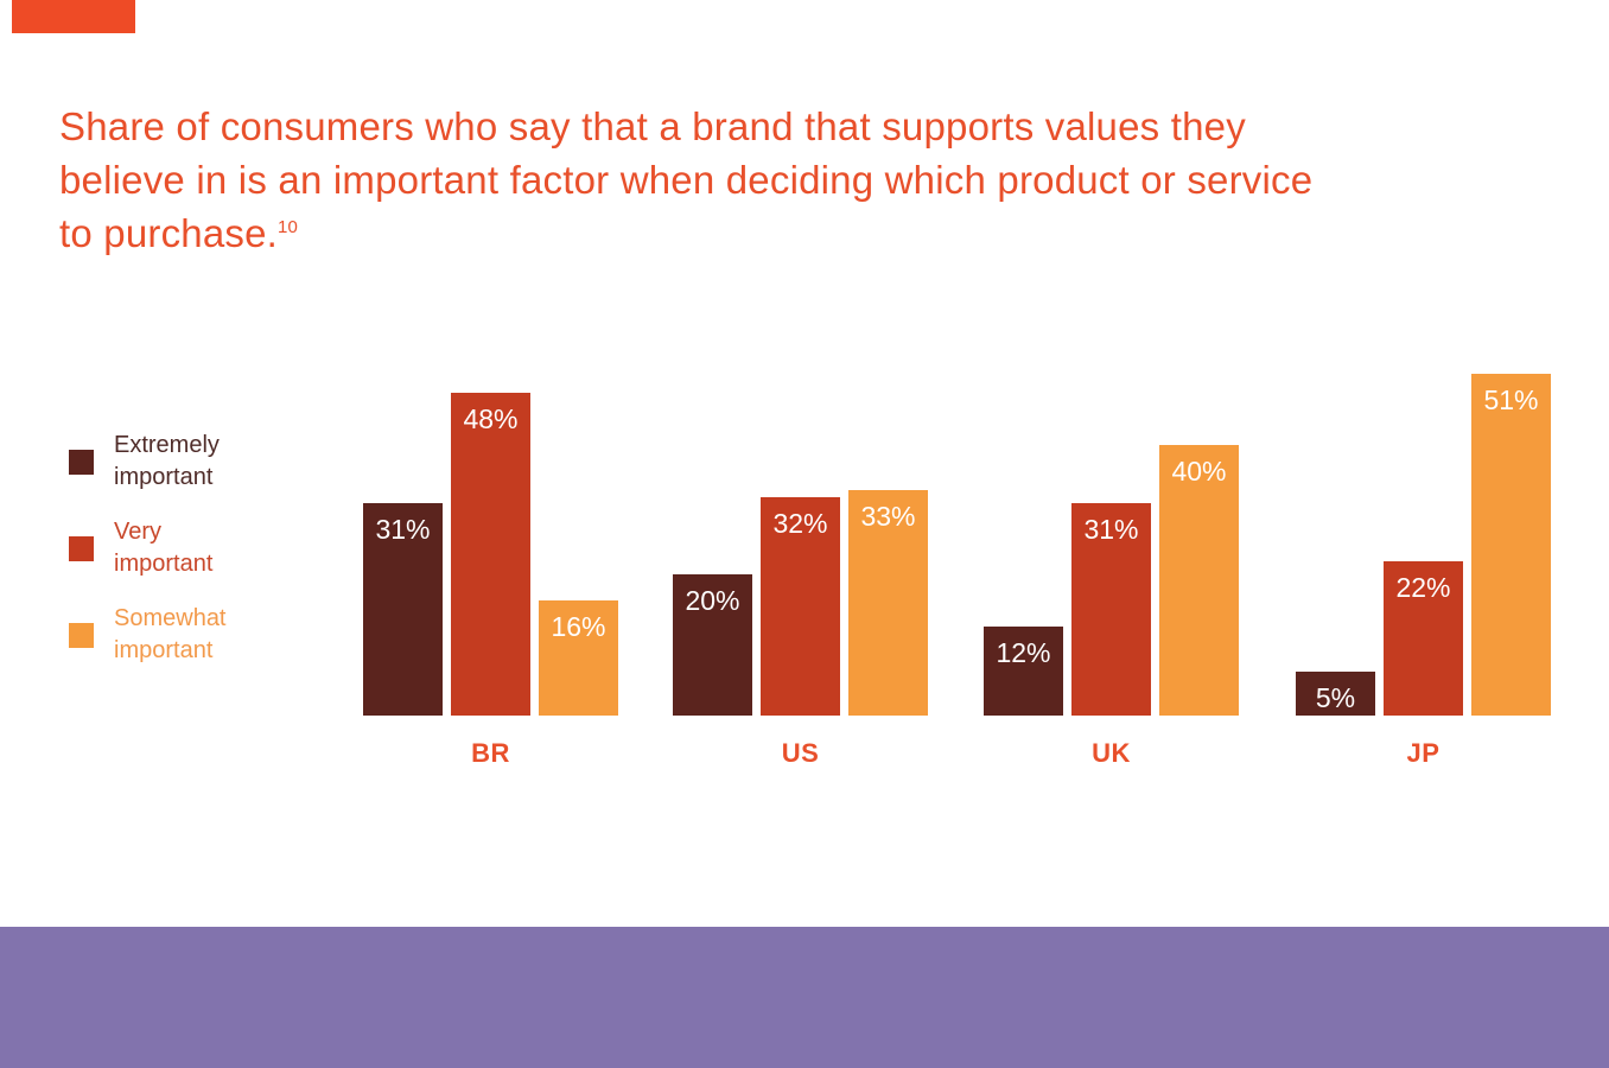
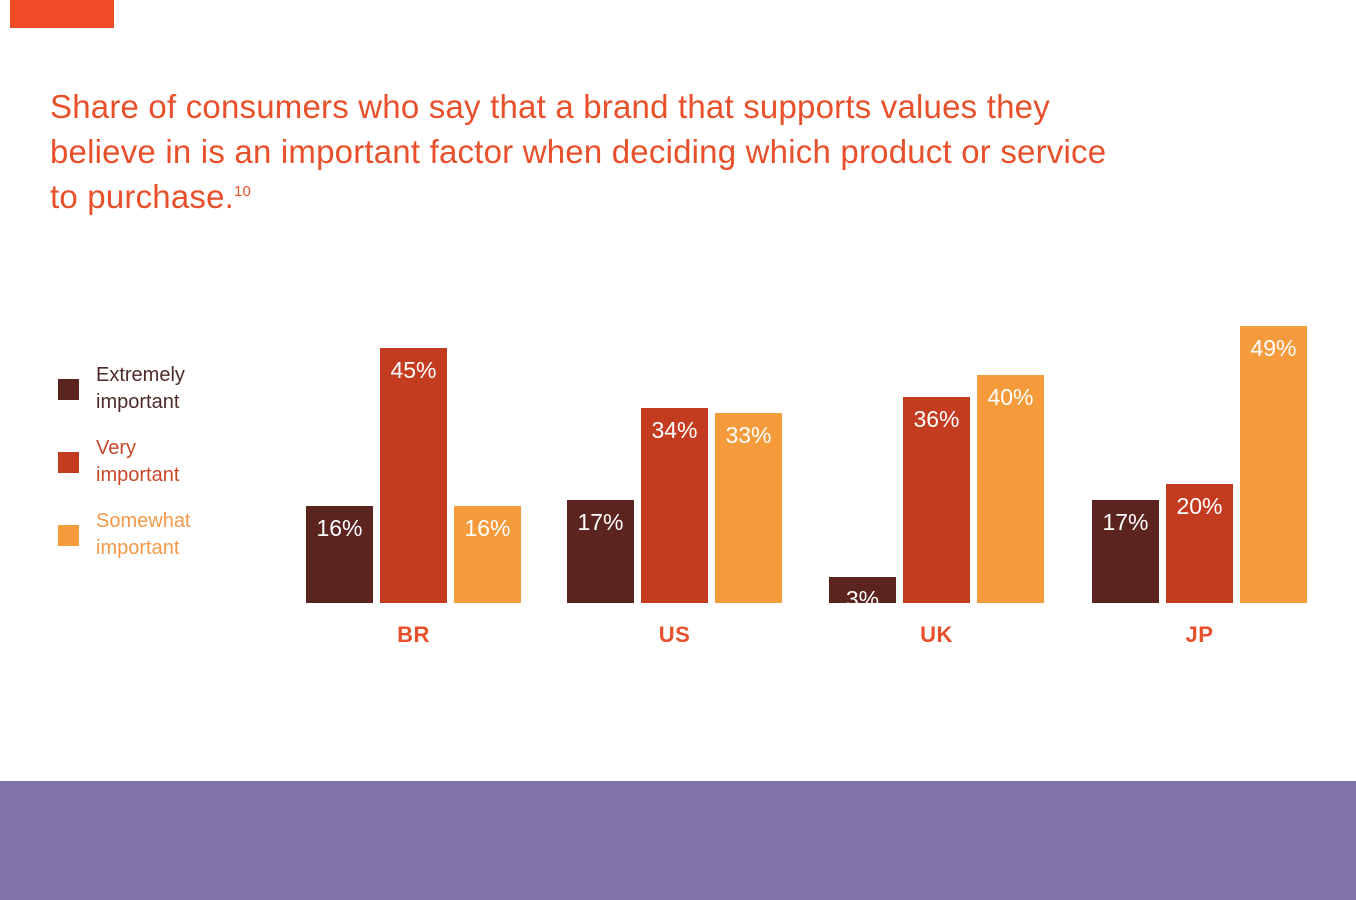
Extremely important/BR: 31% -> 16%
Very important/BR: 48% -> 45%
Extremely important/US: 20% -> 17%
Very important/US: 32% -> 34%
Extremely important/UK: 12% -> 3%
Very important/UK: 31% -> 36%
Extremely important/JP: 5% -> 17%
Very important/JP: 22% -> 20%
Somewhat important/JP: 51% -> 49%
